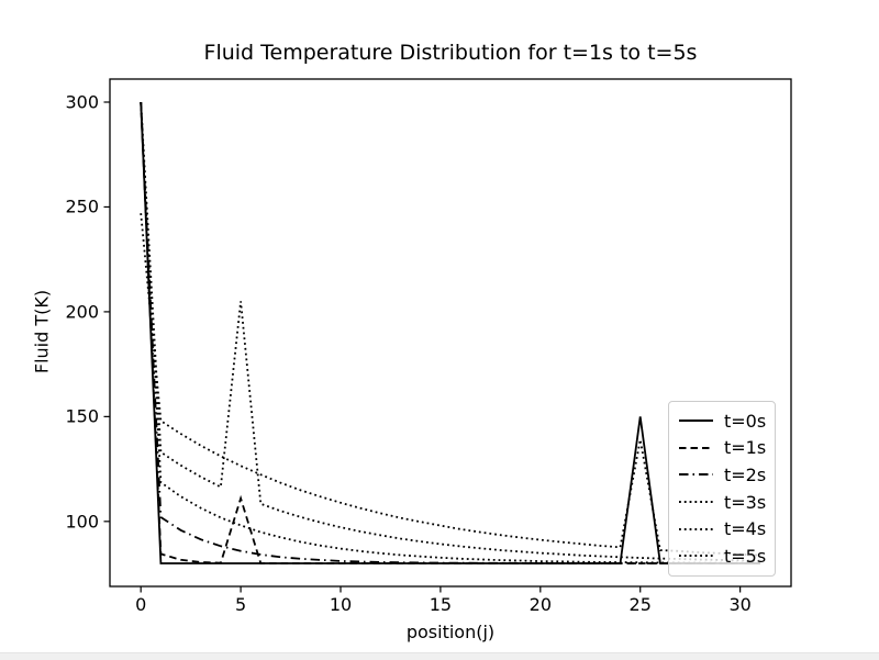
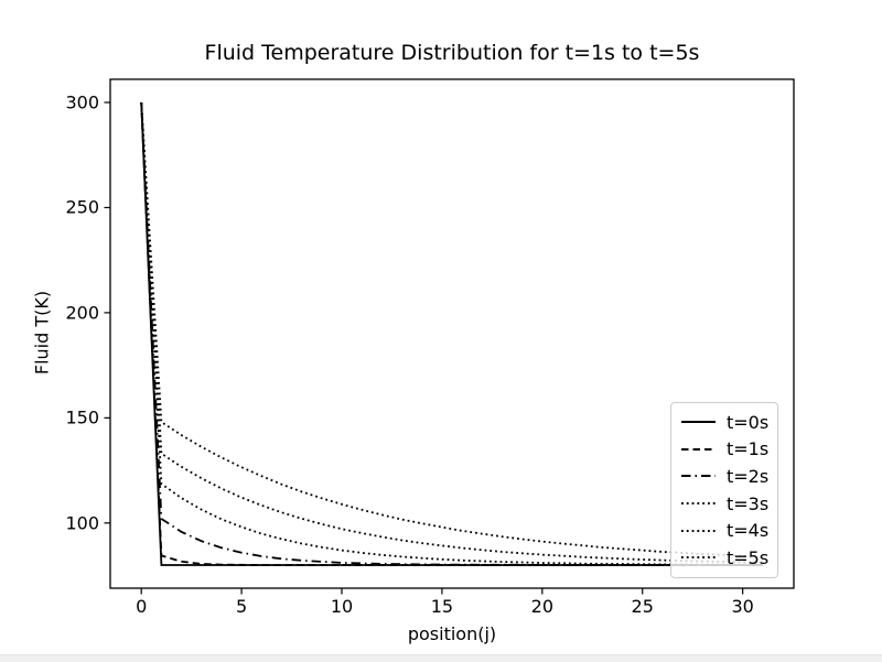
t=5s/0: 247 -> 300
t=1s/5: 111 -> 80
t=4s/5: 205 -> 112
t=0s/25: 150 -> 80
t=5s/25: 139 -> 87
